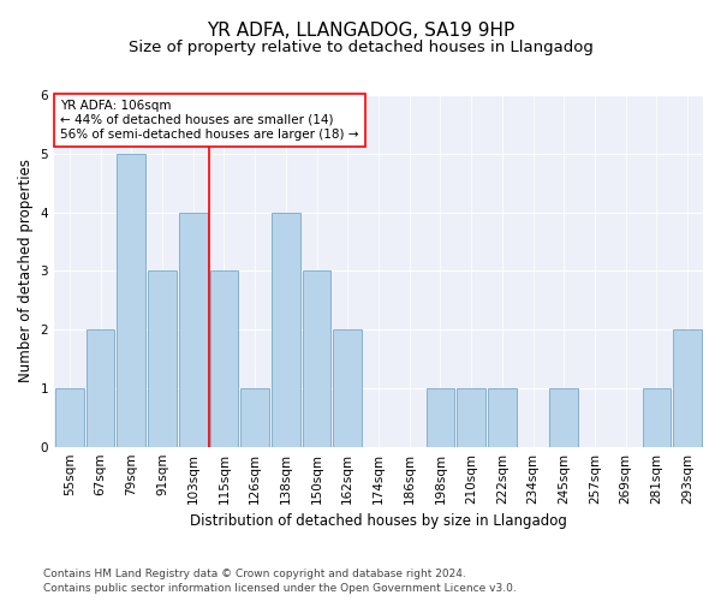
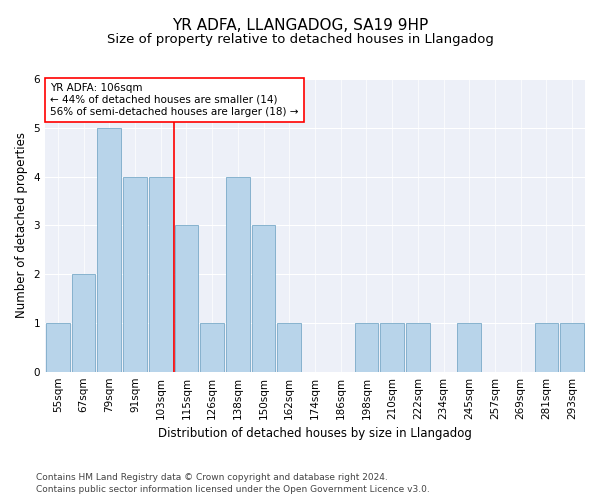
91sqm: 3 -> 4
162sqm: 2 -> 1
293sqm: 2 -> 1
